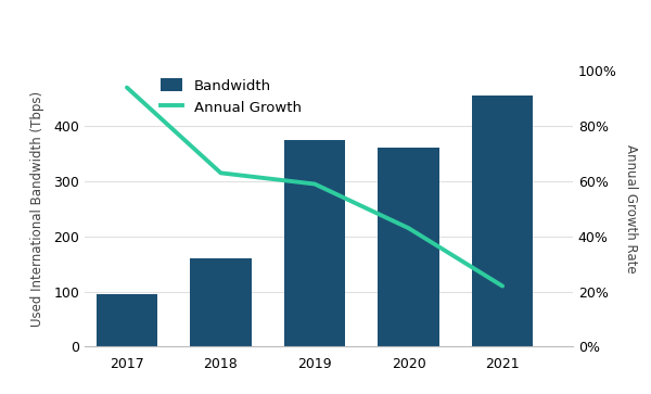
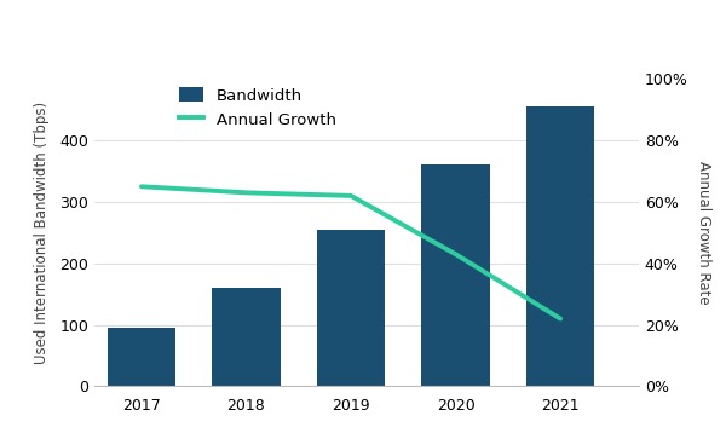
Annual Growth/2017: 94% -> 65%
Bandwidth/2019: 374 -> 255
Annual Growth/2019: 59% -> 62%
